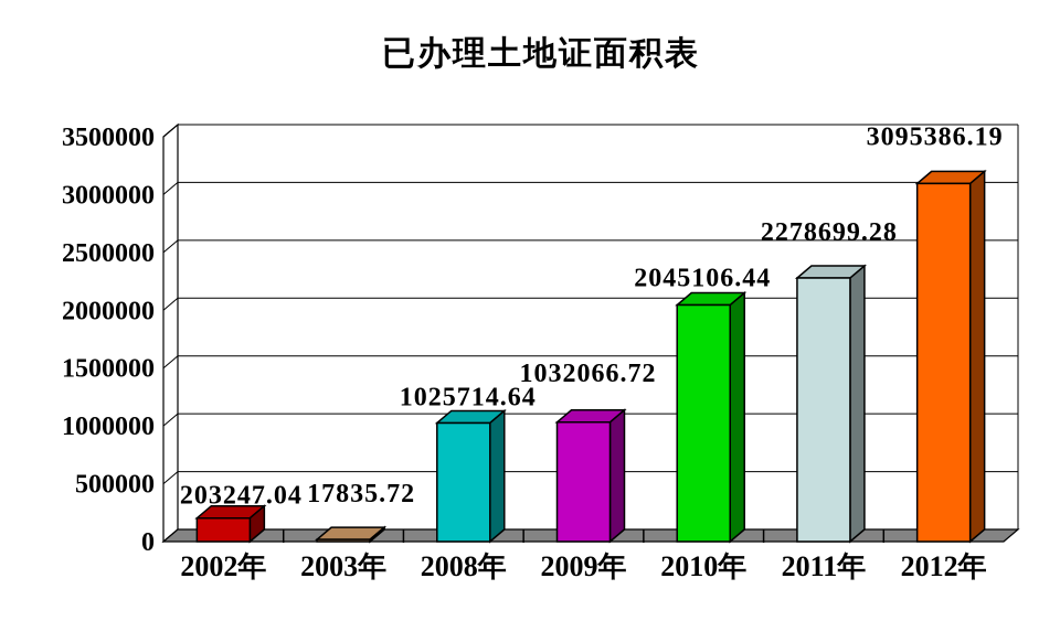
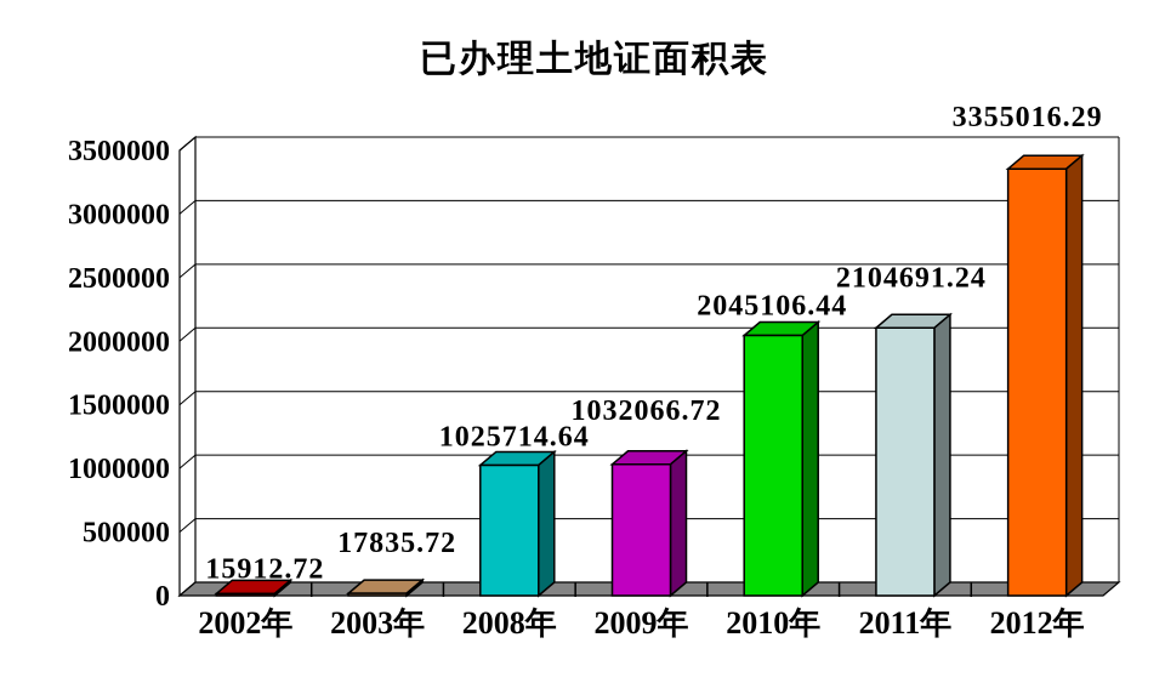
2002年: 203247.04 -> 15912.72
2011年: 2278699.28 -> 2104691.24
2012年: 3095386.19 -> 3355016.29
